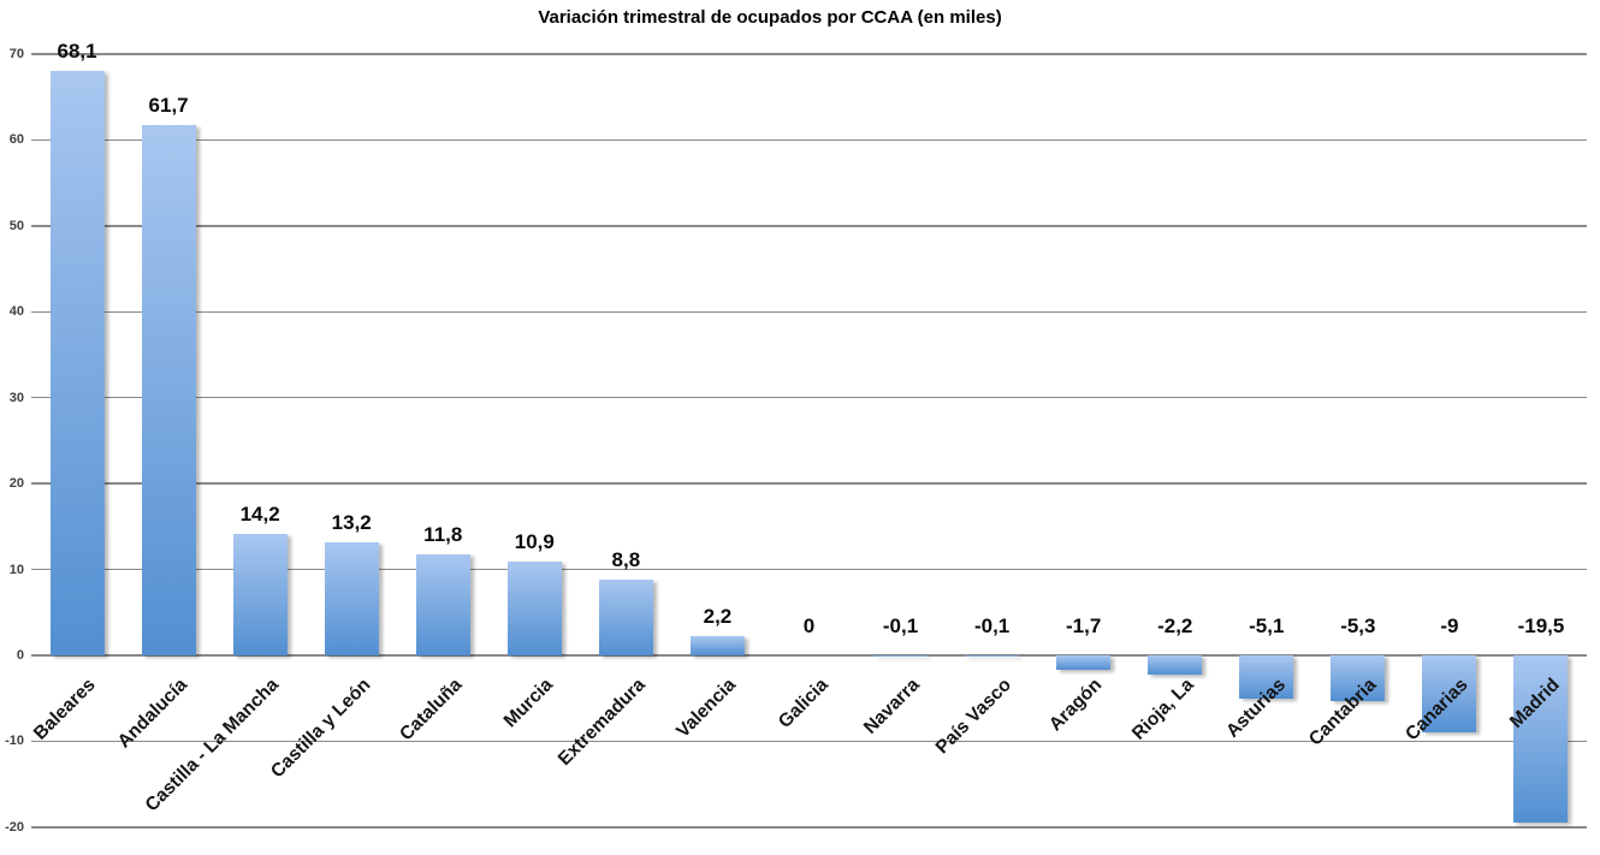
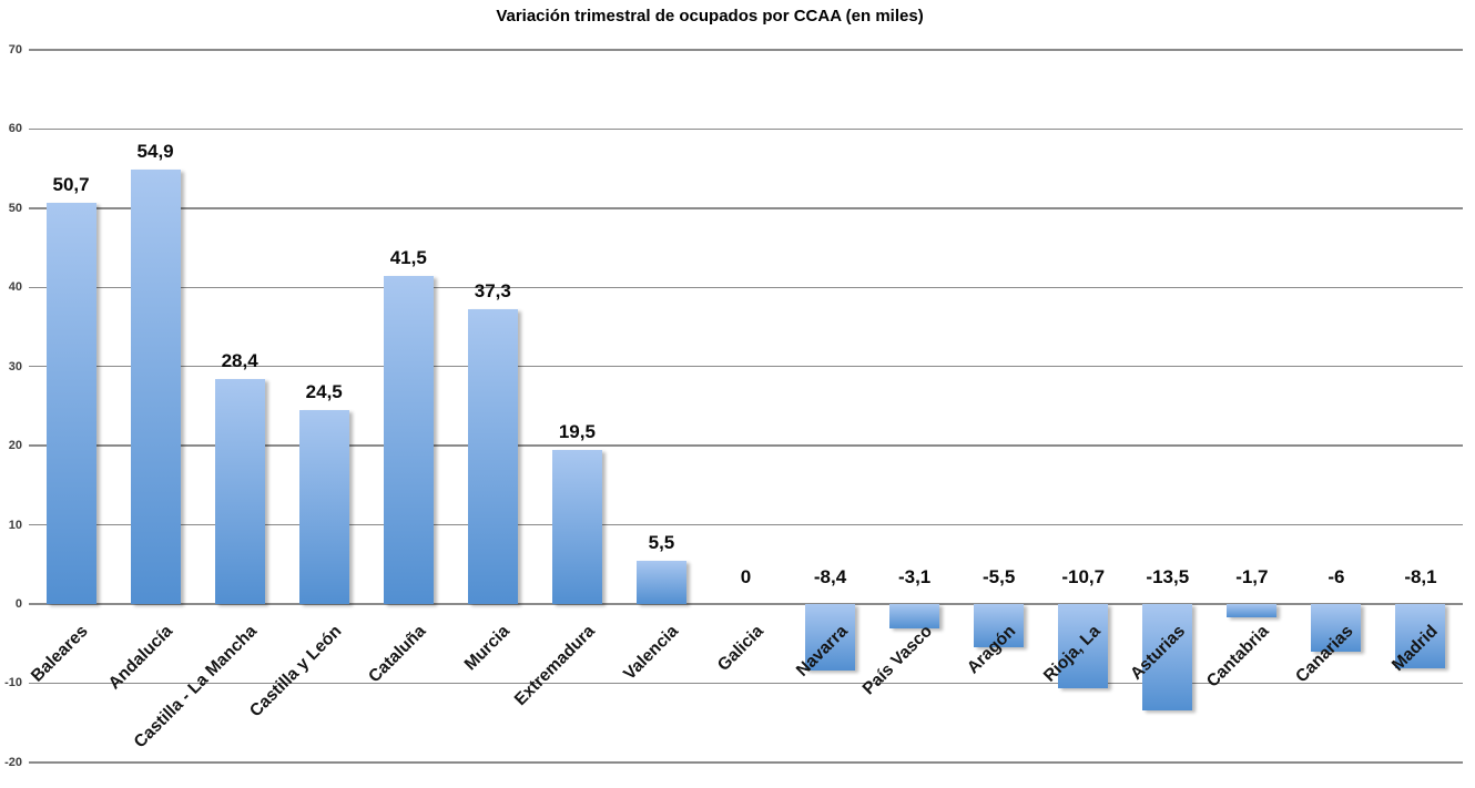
Baleares: 68,1 -> 50,7
Andalucía: 61,7 -> 54,9
Castilla - La Mancha: 14,2 -> 28,4
Castilla y León: 13,2 -> 24,5
Cataluña: 11,8 -> 41,5
Murcia: 10,9 -> 37,3
Extremadura: 8,8 -> 19,5
Valencia: 2,2 -> 5,5
Navarra: -0,1 -> -8,4
País Vasco: -0,1 -> -3,1
Aragón: -1,7 -> -5,5
Rioja, La: -2,2 -> -10,7
Asturias: -5,1 -> -13,5
Cantabria: -5,3 -> -1,7
Canarias: -9 -> -6
Madrid: -19,5 -> -8,1
